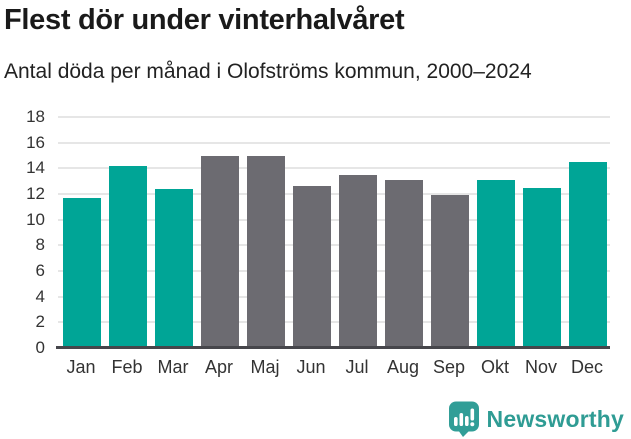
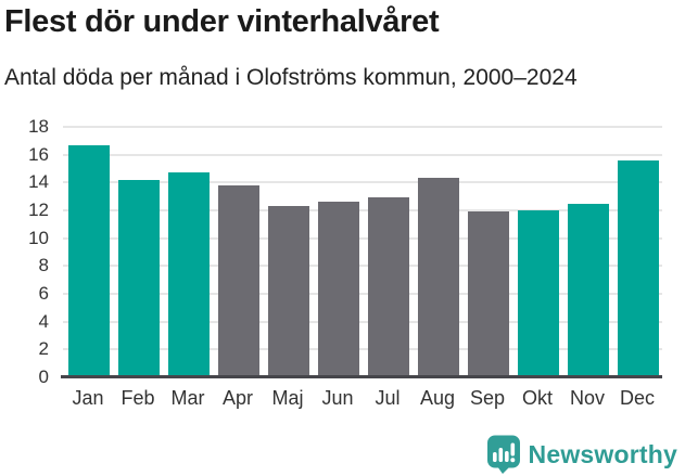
Jan: 11.7 -> 16.7
Mar: 12.4 -> 14.7
Apr: 15.0 -> 13.8
Maj: 15.0 -> 12.3
Jul: 13.5 -> 12.9
Aug: 13.1 -> 14.3
Okt: 13.1 -> 12.0
Dec: 14.5 -> 15.6
